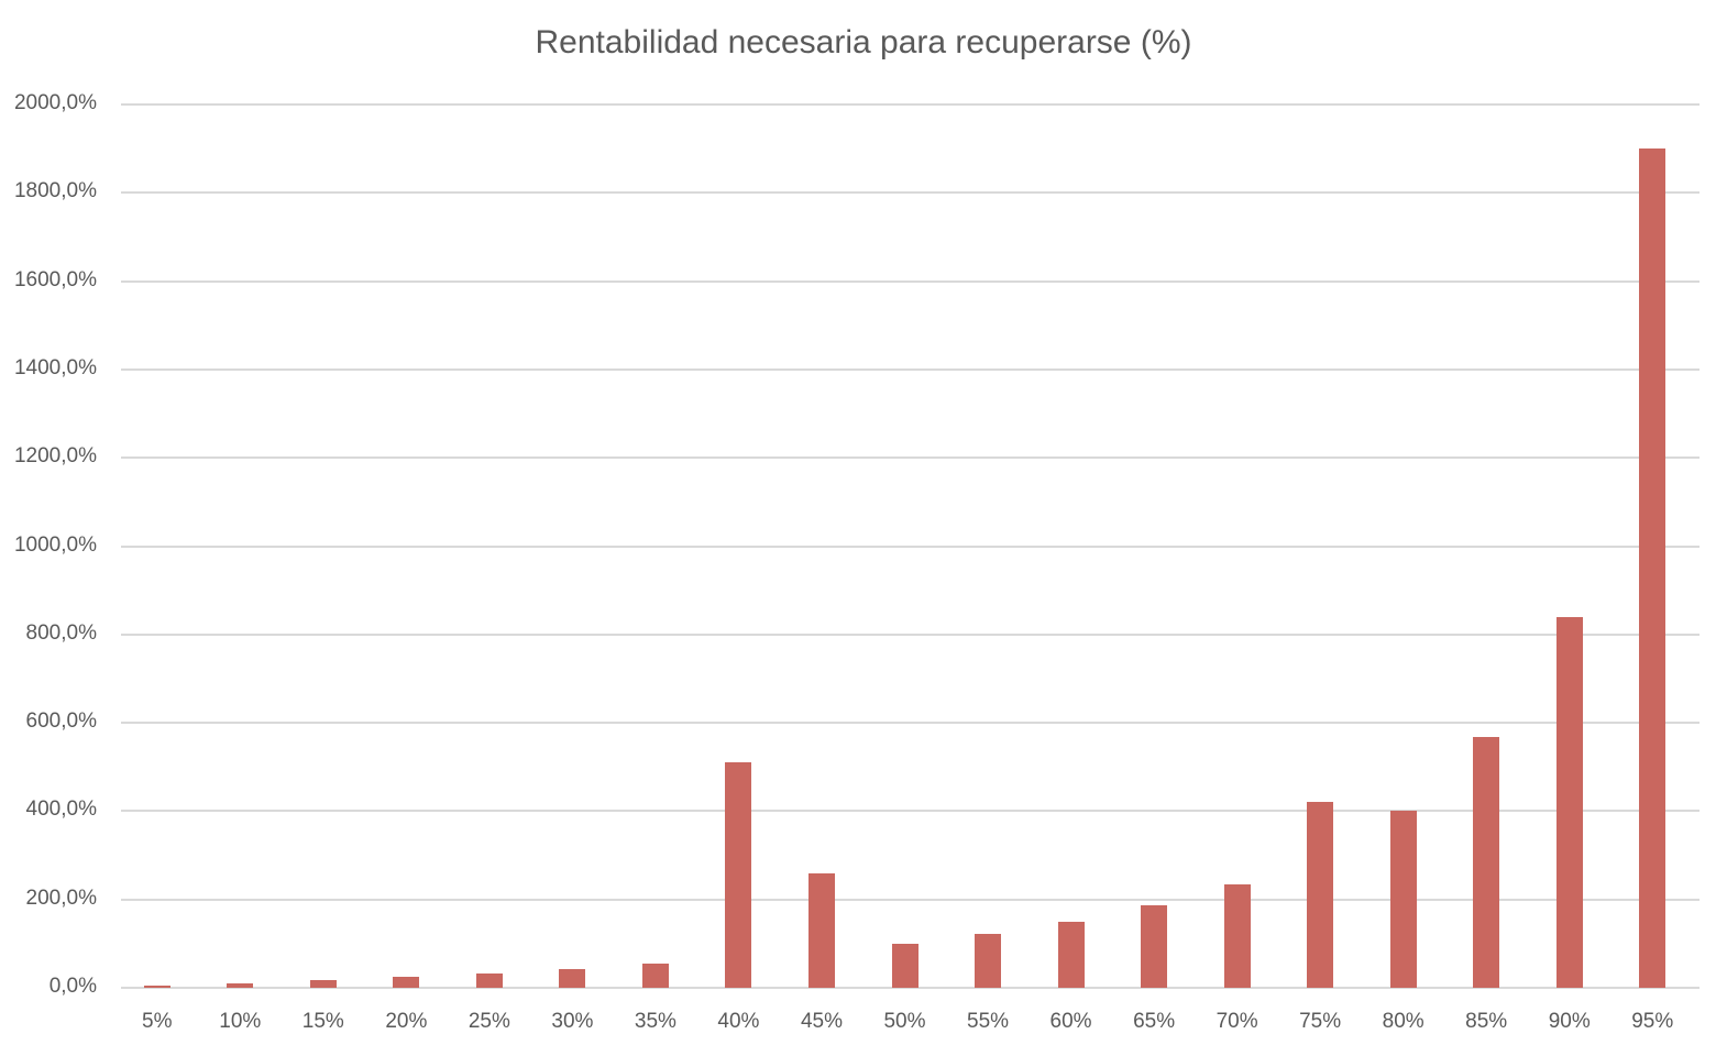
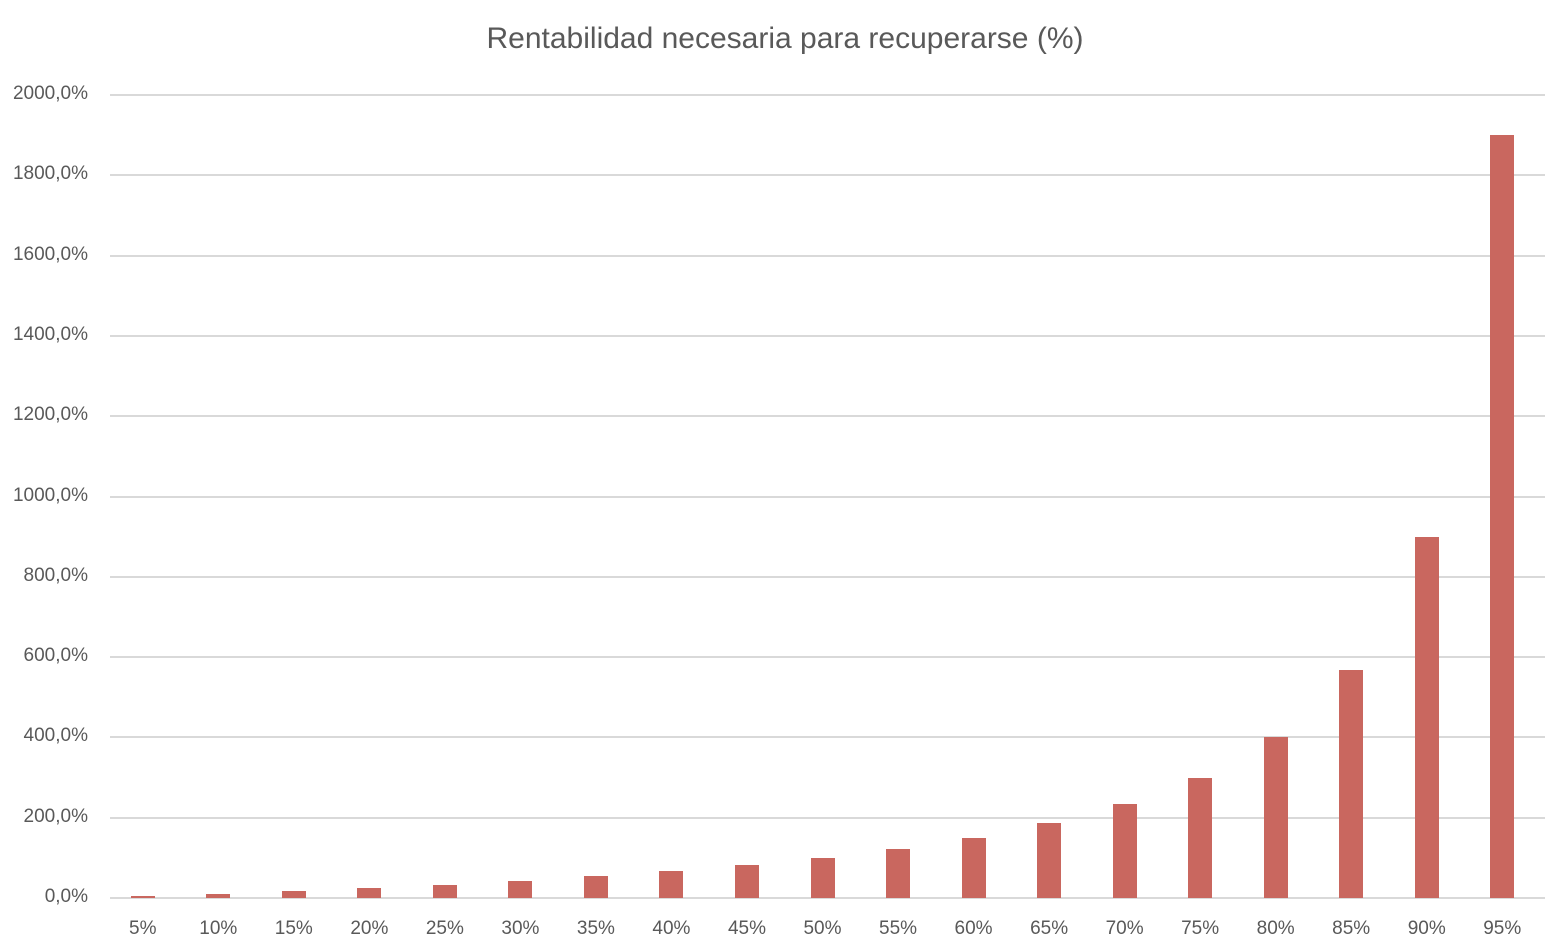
40%: 510% -> 70%
45%: 260% -> 80%
75%: 420% -> 300%
90%: 840% -> 900%
